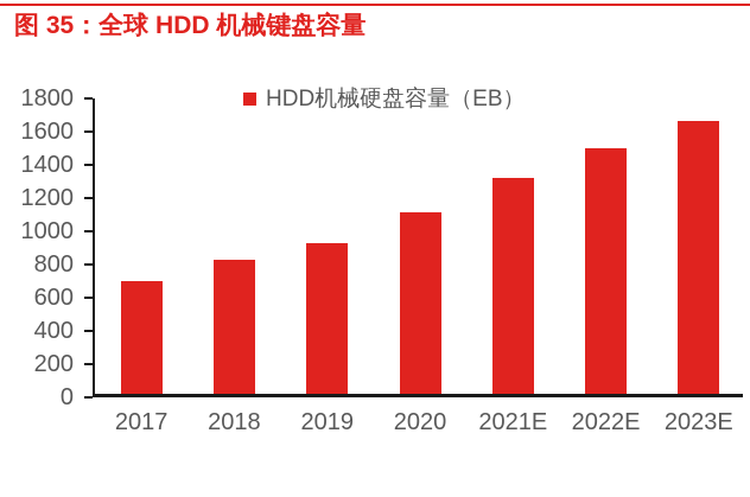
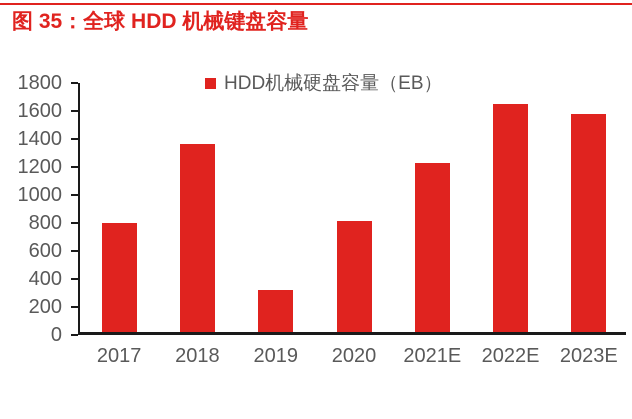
2017: 680 -> 780
2018: 810 -> 1340
2019: 910 -> 300
2020: 1090 -> 790
2021E: 1300 -> 1210
2022E: 1480 -> 1630
2023E: 1640 -> 1560
